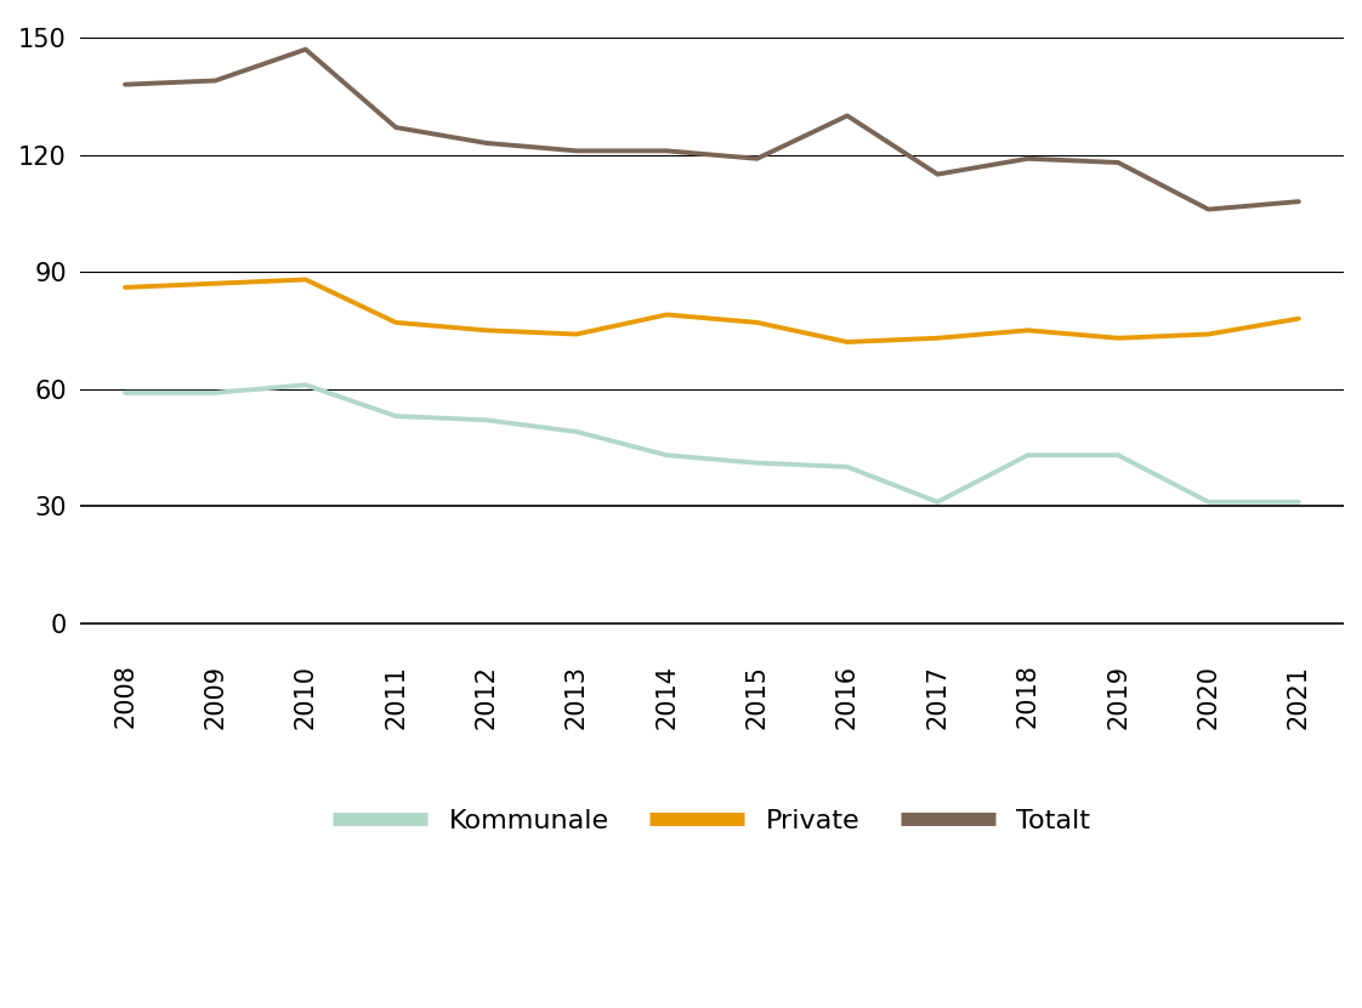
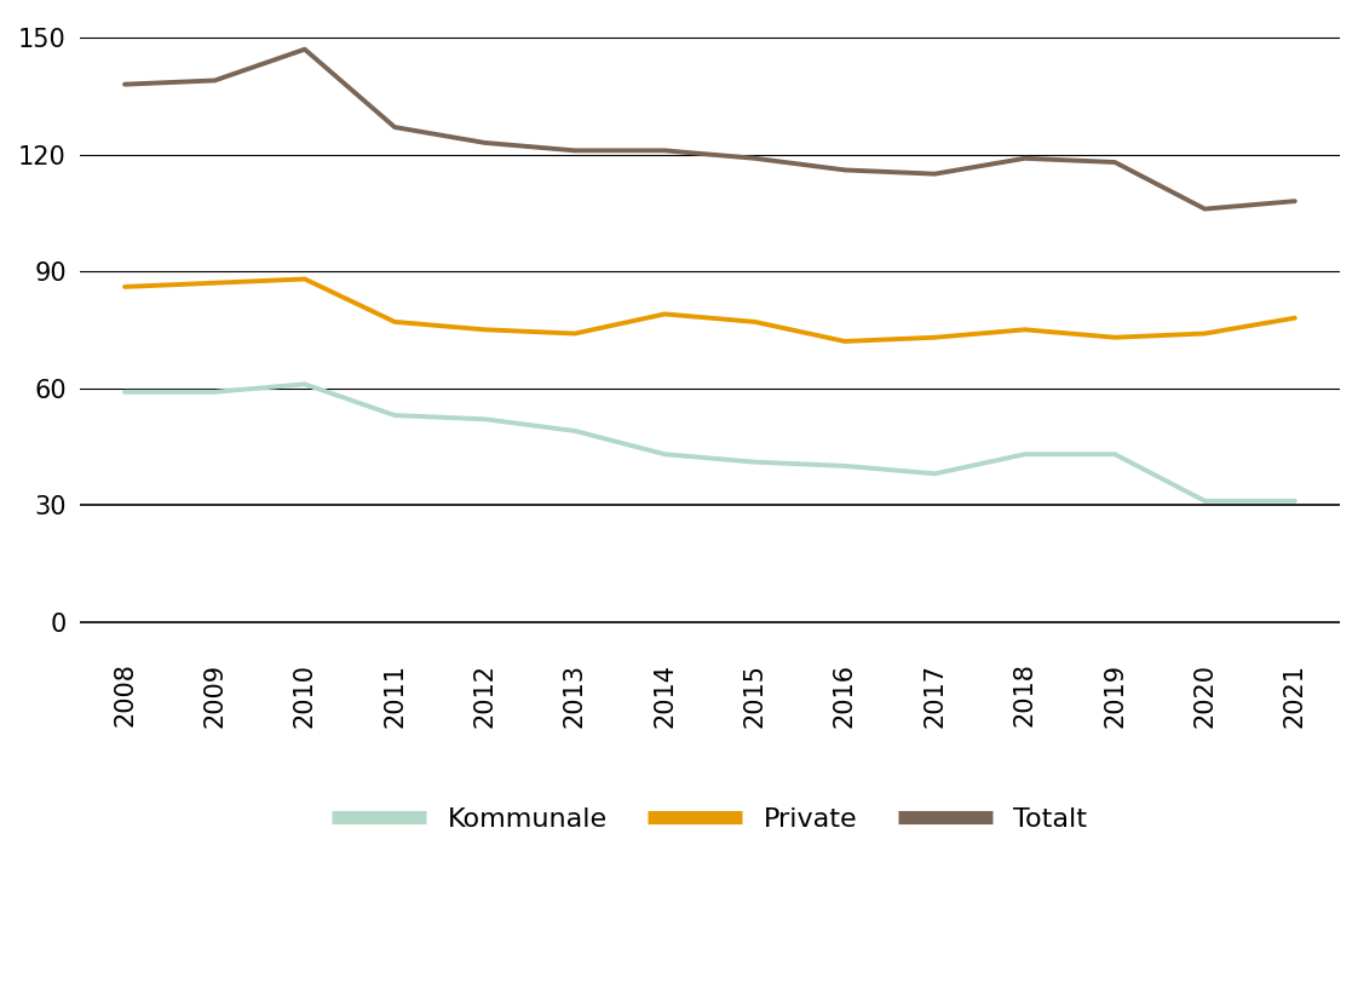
Totalt/2016: 130 -> 116
Kommunale/2017: 31 -> 38
